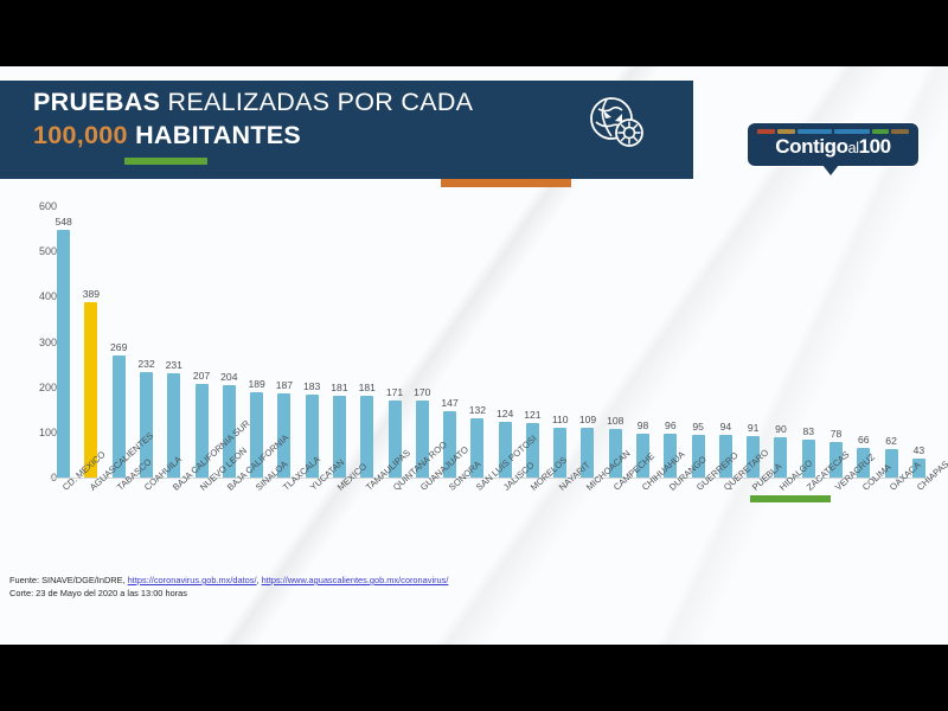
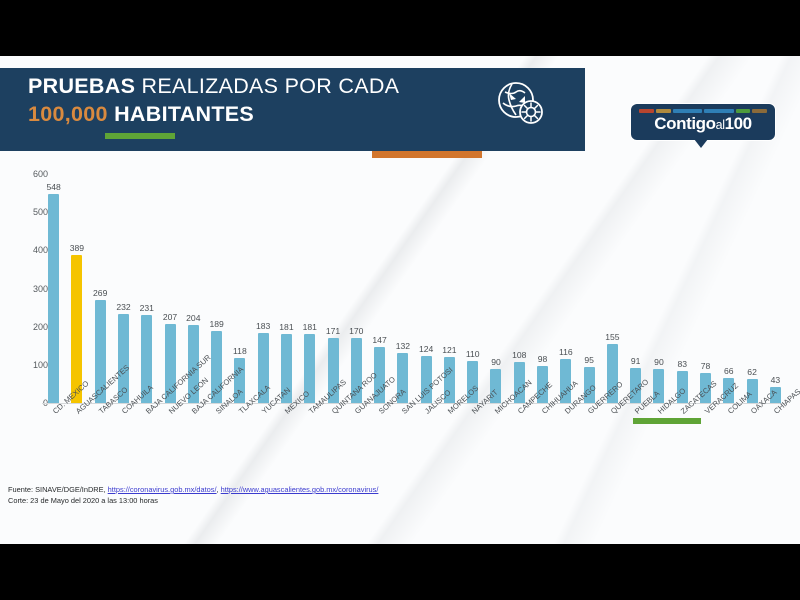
TLAXCALA: 187 -> 118
MICHOACAN: 109 -> 90
DURANGO: 96 -> 116
QUERETARO: 94 -> 155
